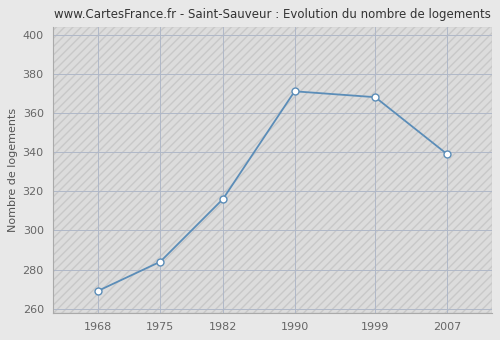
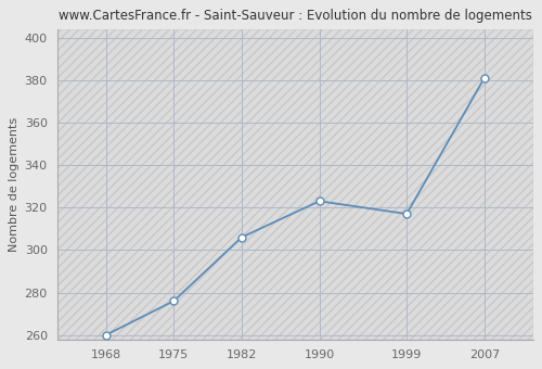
1968: 269 -> 260
1975: 284 -> 276
1982: 316 -> 306
1990: 371 -> 323
1999: 368 -> 317
2007: 339 -> 381
